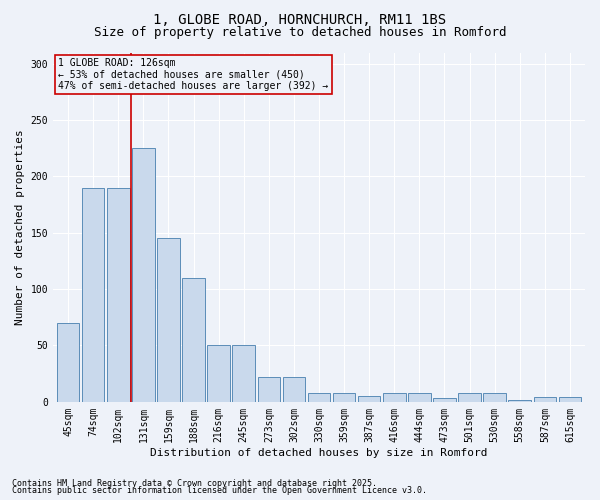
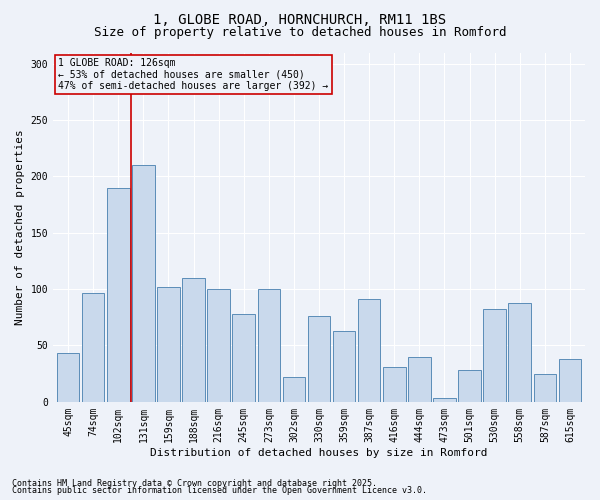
45sqm: 70 -> 43
74sqm: 190 -> 97
131sqm: 225 -> 210
159sqm: 145 -> 102
216sqm: 50 -> 100
245sqm: 50 -> 78
273sqm: 22 -> 100
330sqm: 8 -> 76
359sqm: 8 -> 63
387sqm: 5 -> 91
416sqm: 8 -> 31
444sqm: 8 -> 40
501sqm: 8 -> 28
530sqm: 8 -> 82
558sqm: 2 -> 88
587sqm: 4 -> 25
615sqm: 4 -> 38
